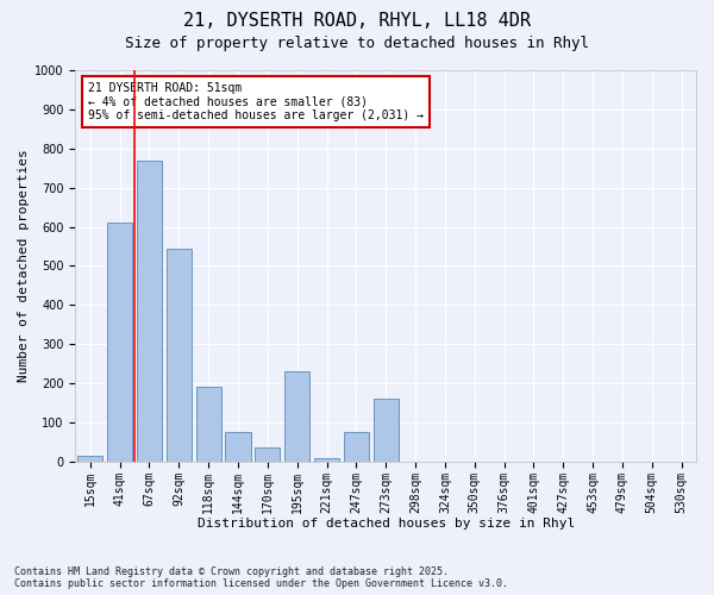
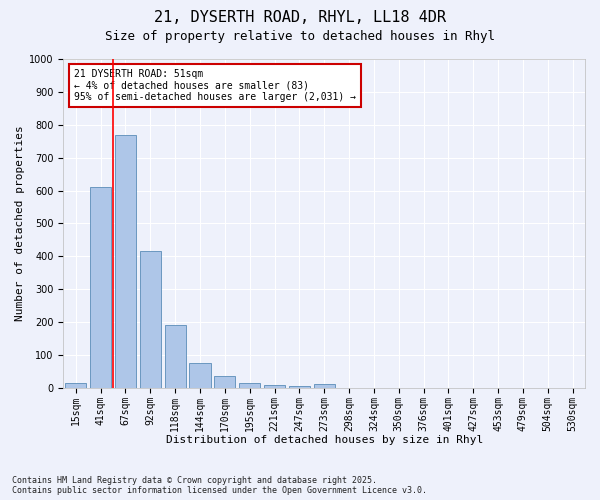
92sqm: 545 -> 415
195sqm: 230 -> 16
247sqm: 75 -> 5
273sqm: 160 -> 12
